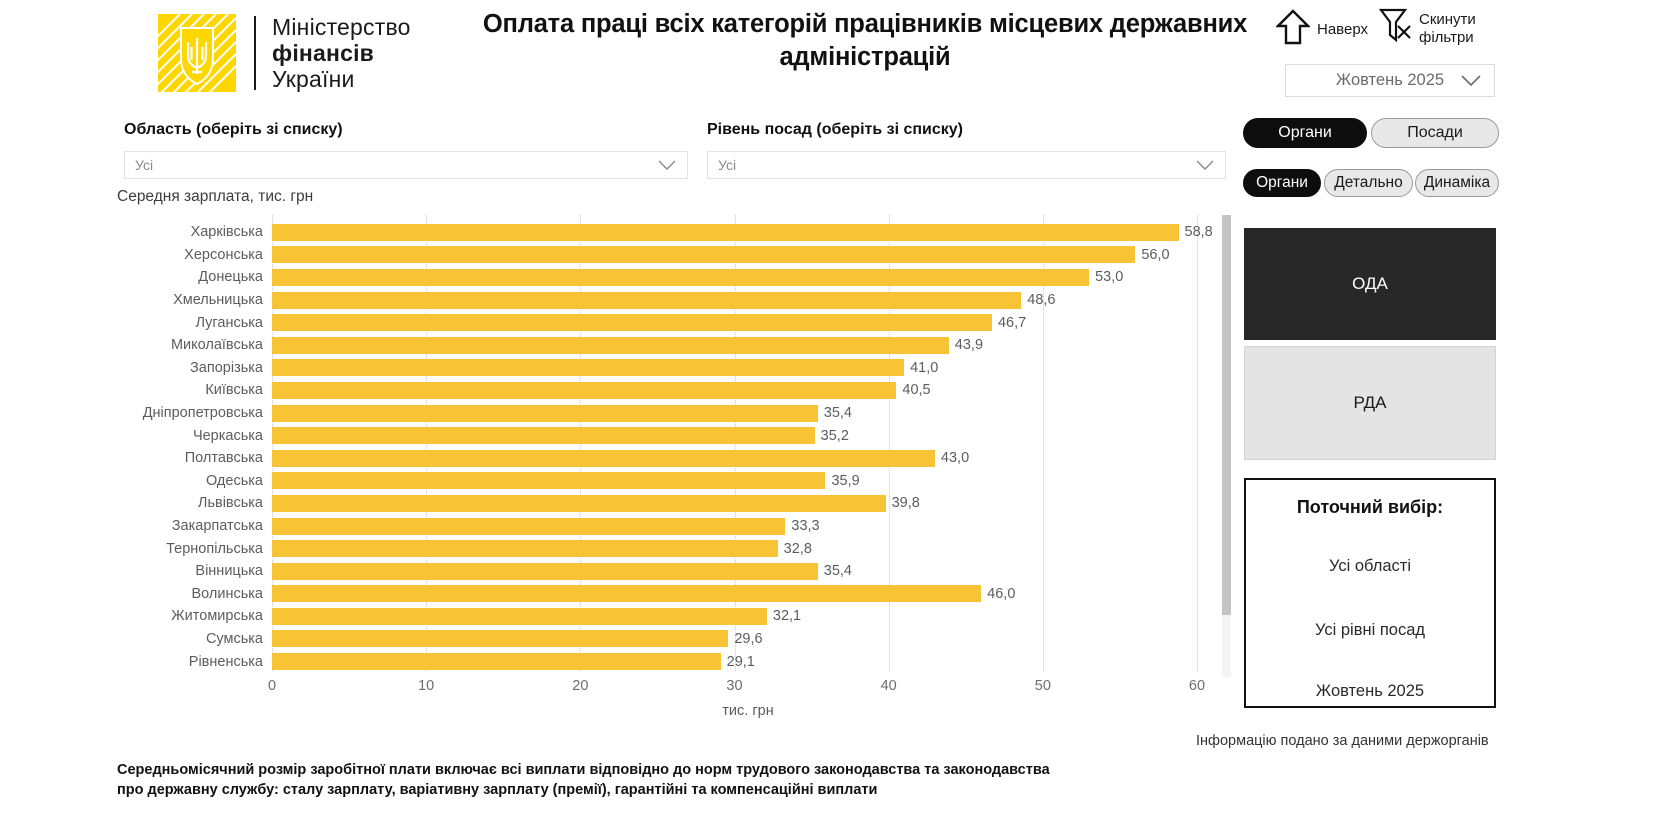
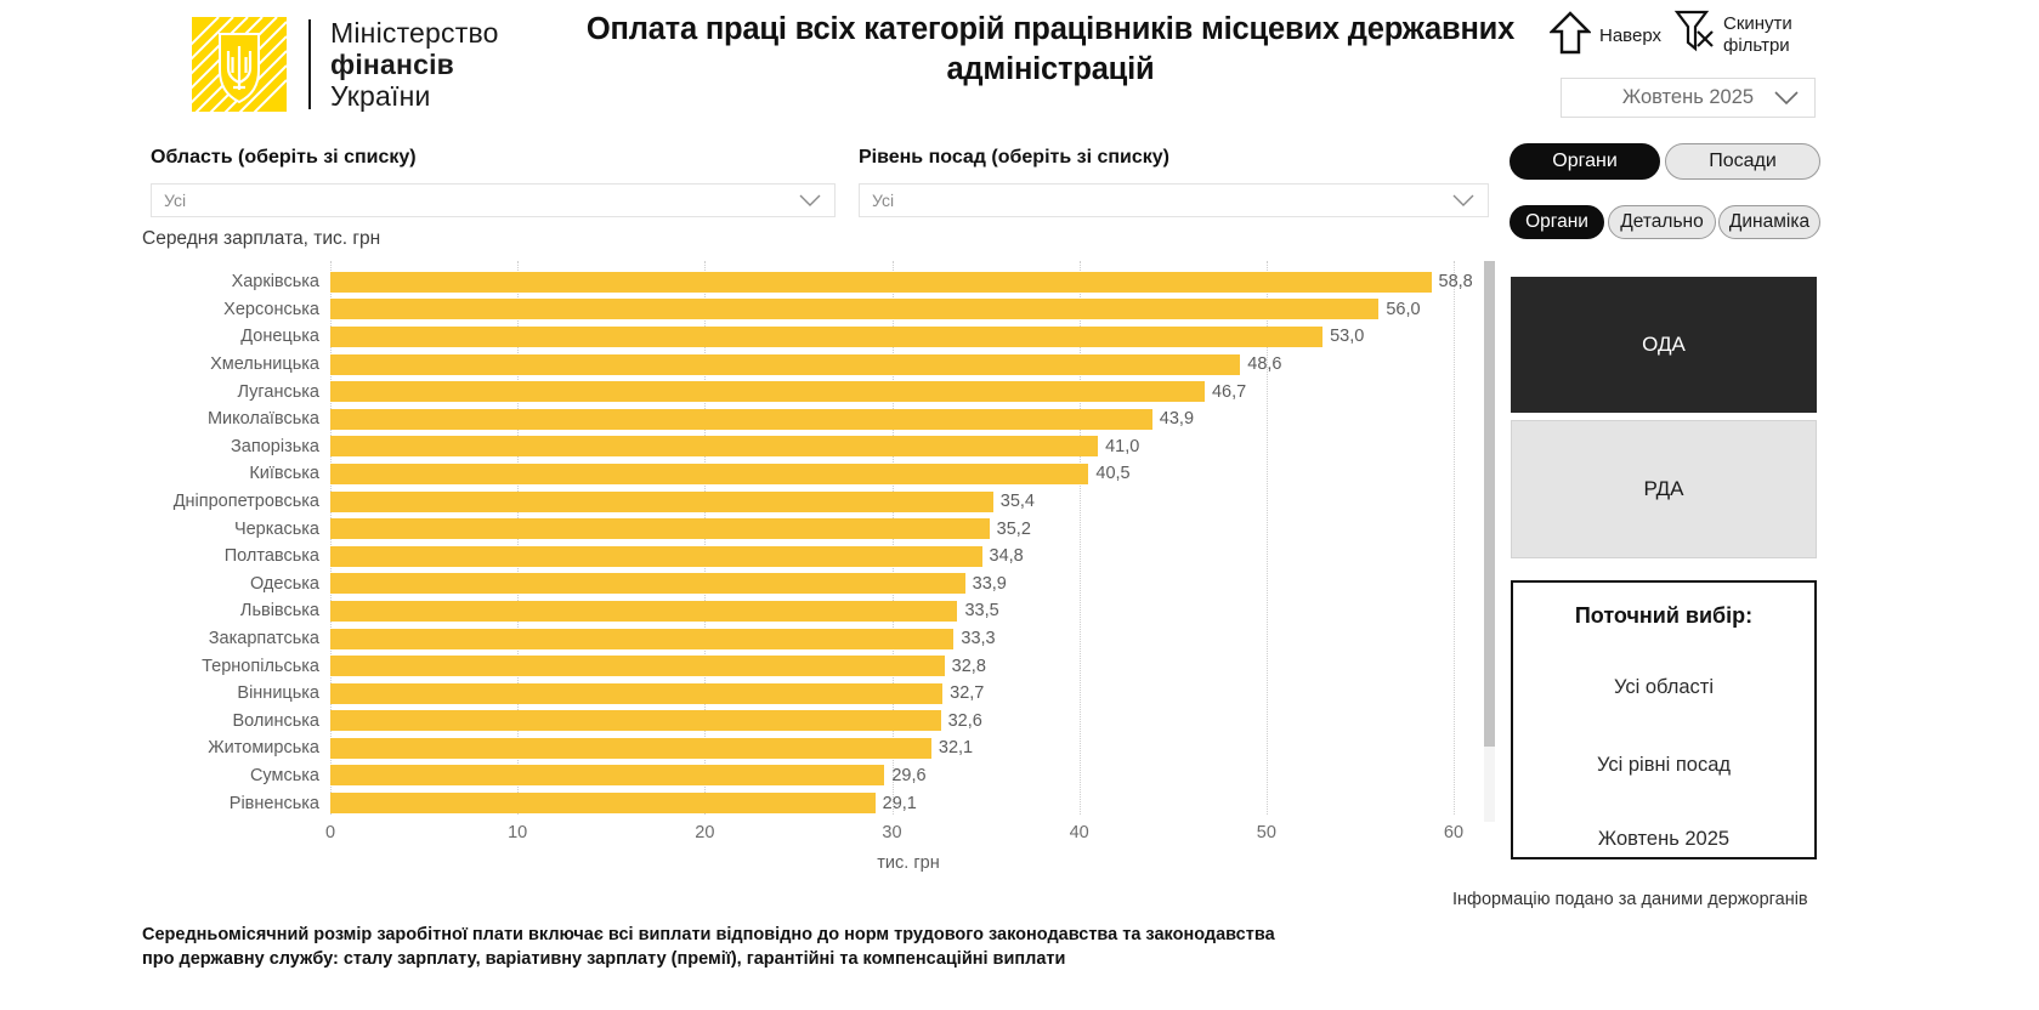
Полтавська: 43,0 -> 34,8
Одеська: 35,9 -> 33,9
Львівська: 39,8 -> 33,5
Вінницька: 35,4 -> 32,7
Волинська: 46,0 -> 32,6
